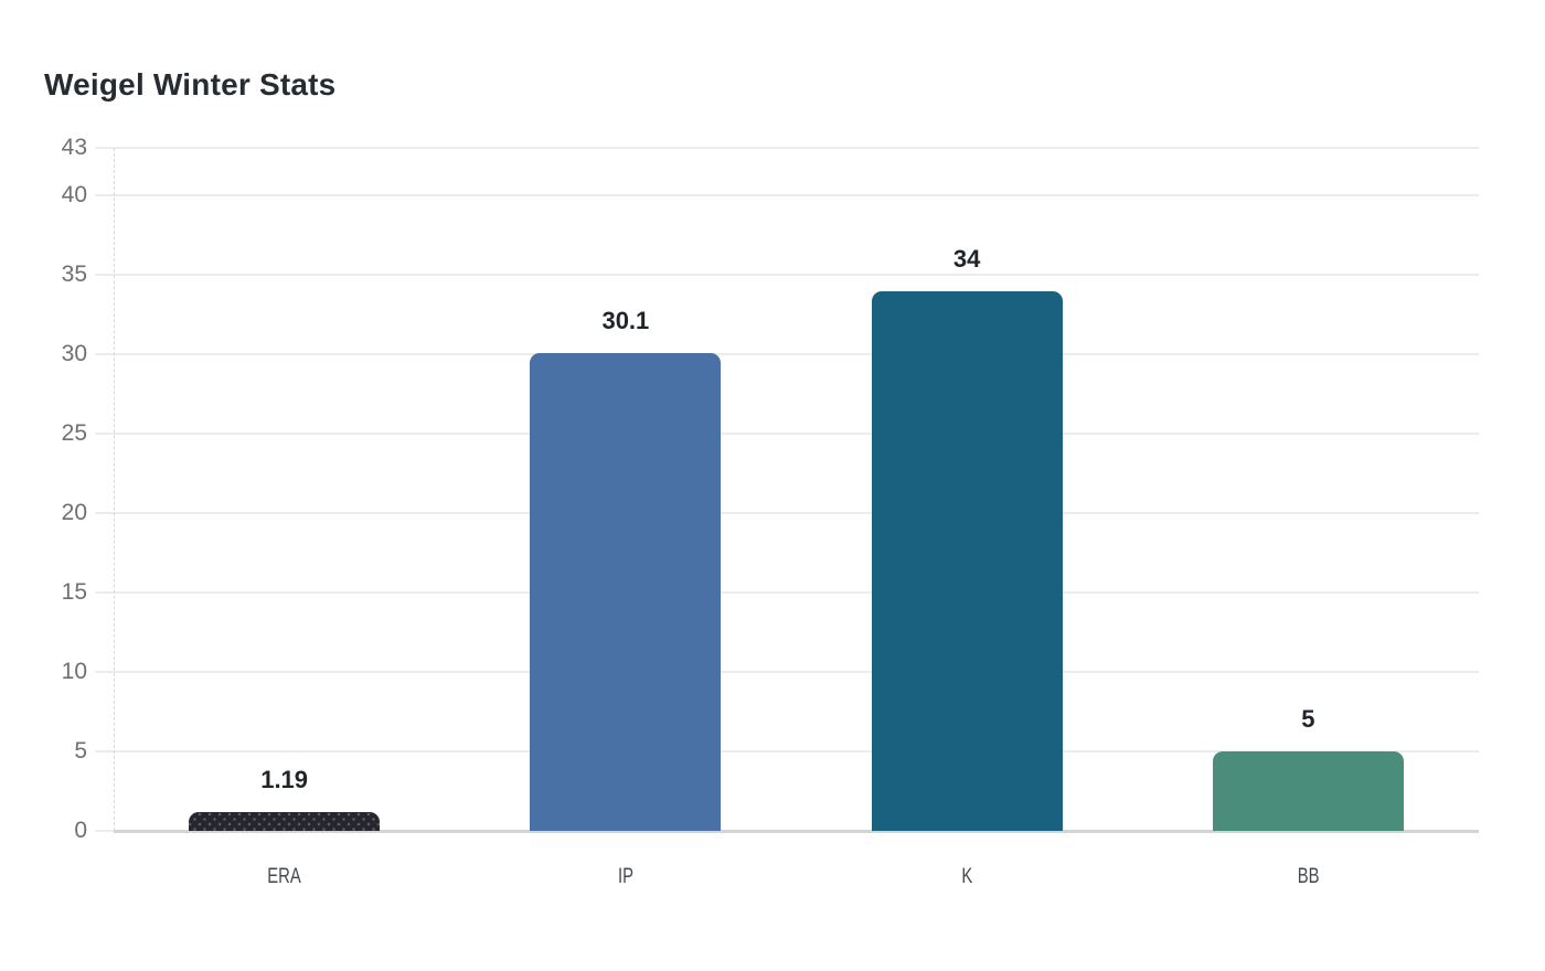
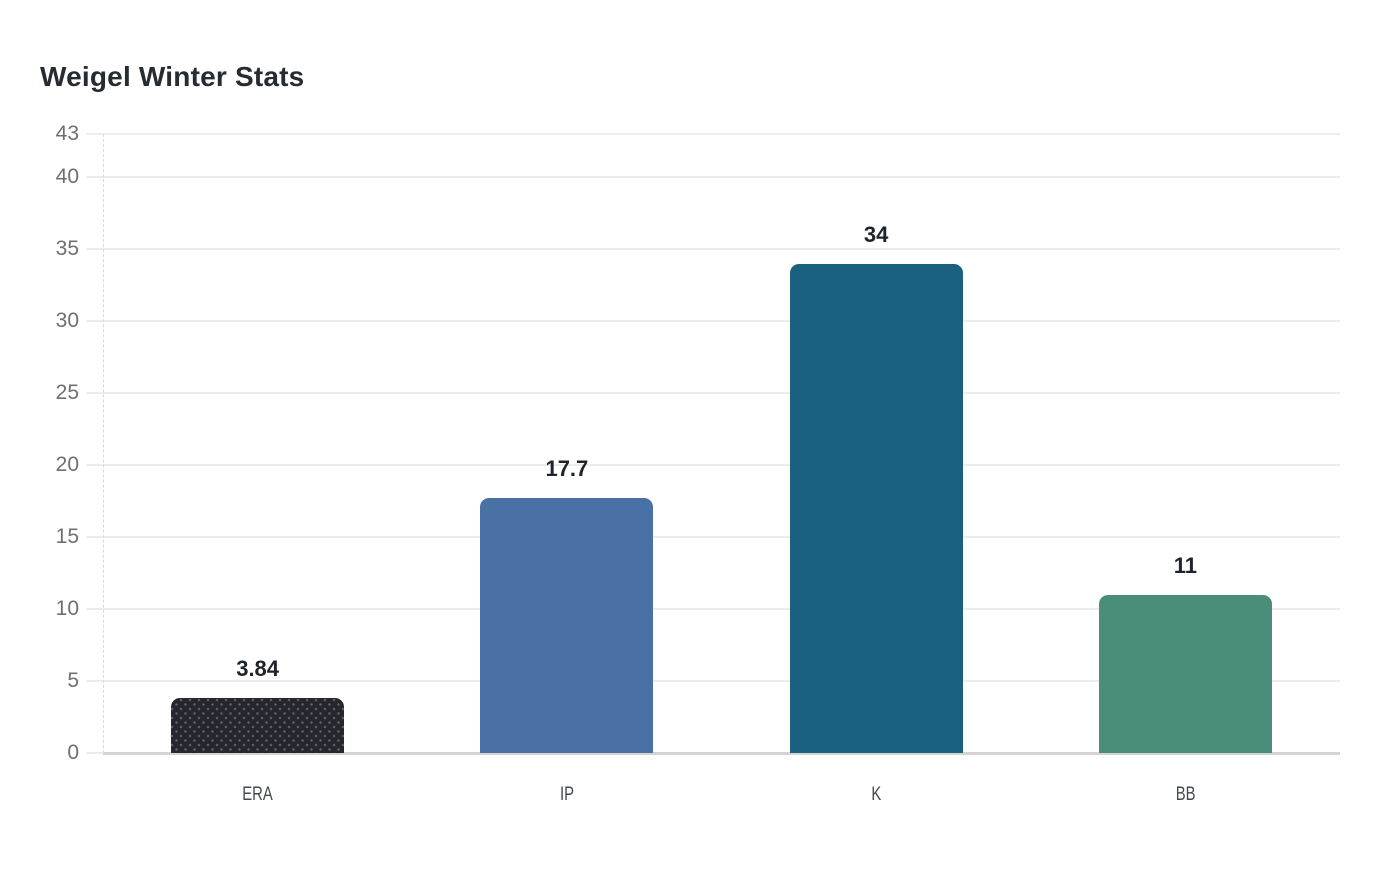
ERA: 1.19 -> 3.84
IP: 30.1 -> 17.7
BB: 5 -> 11
